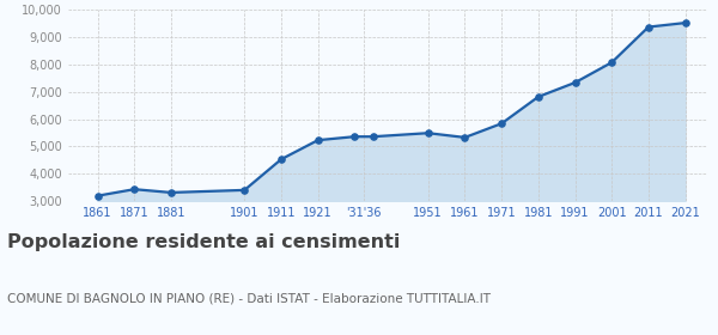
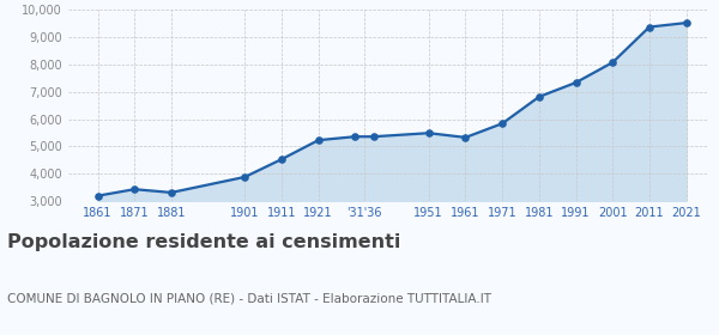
1901: 3,400 -> 3,880
